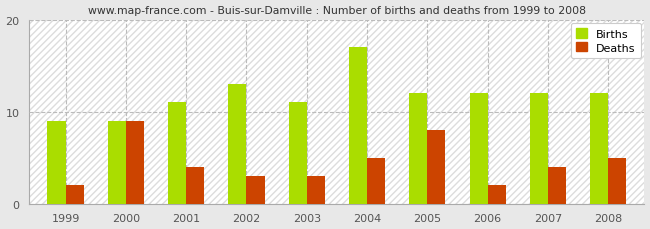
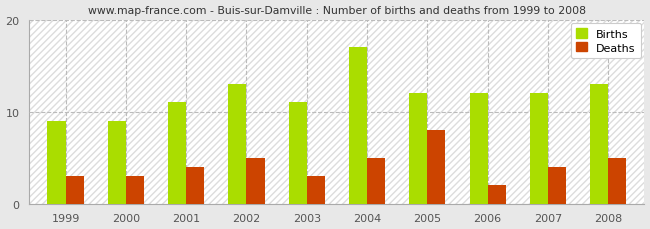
Deaths/1999: 2 -> 3
Deaths/2000: 9 -> 3
Deaths/2002: 3 -> 5
Births/2008: 12 -> 13
